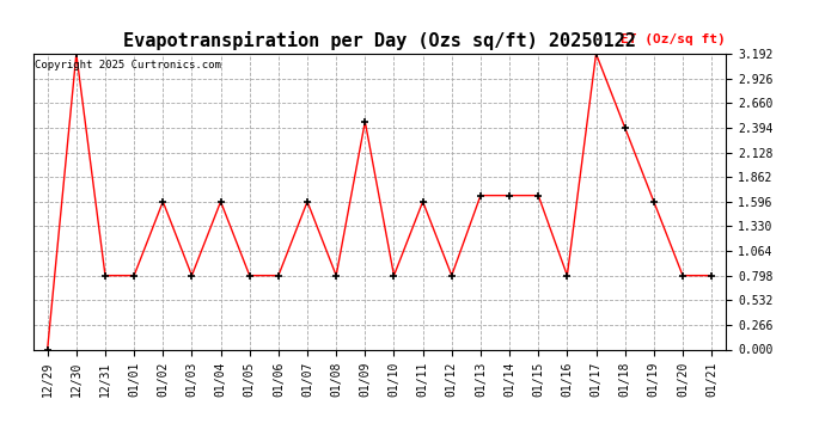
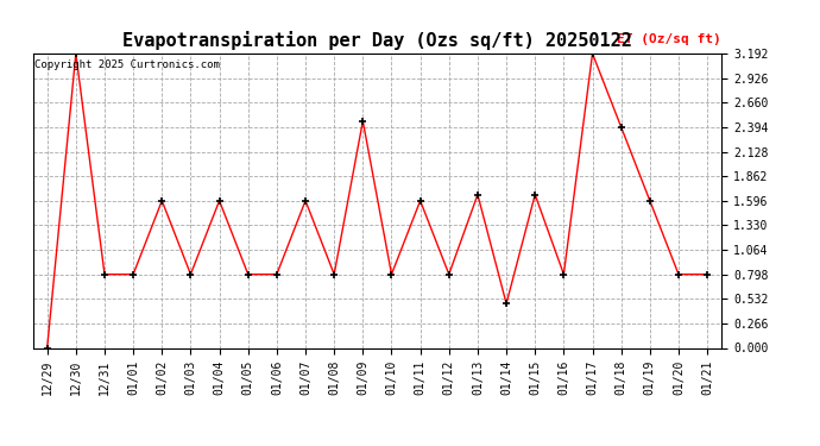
01/14: 1.66 -> 0.48
